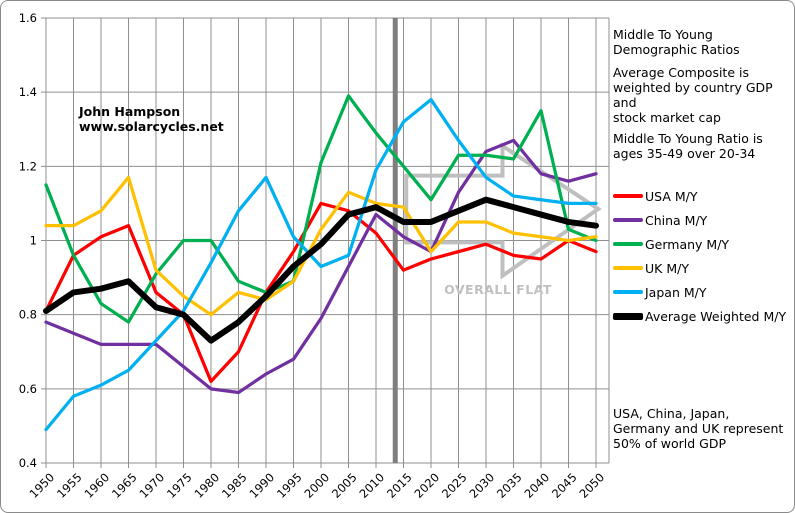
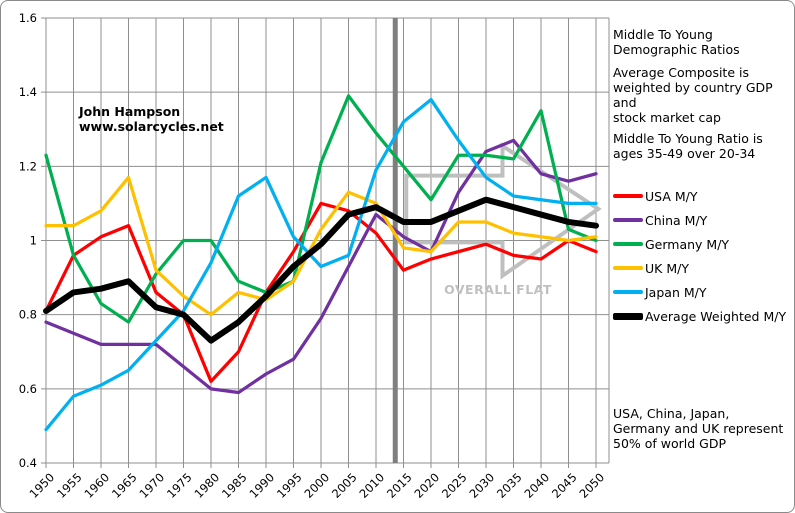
Germany M/Y/1950: 1.15 -> 1.23
Japan M/Y/1985: 1.08 -> 1.12
UK M/Y/2015: 1.09 -> 0.98
